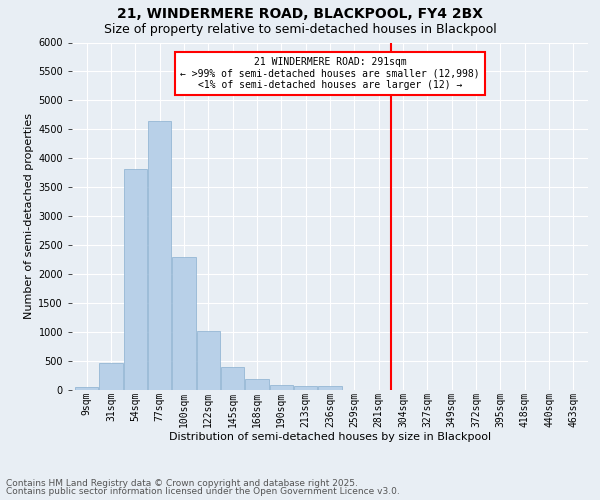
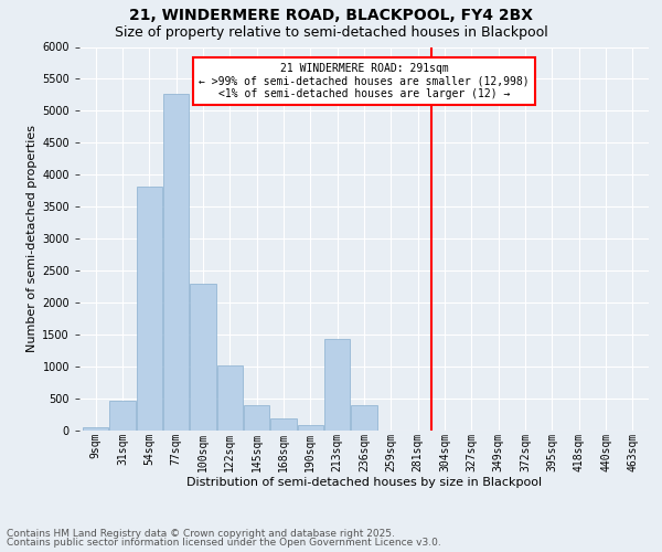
77sqm: 4650 -> 5260
213sqm: 80 -> 1440
236sqm: 80 -> 400
